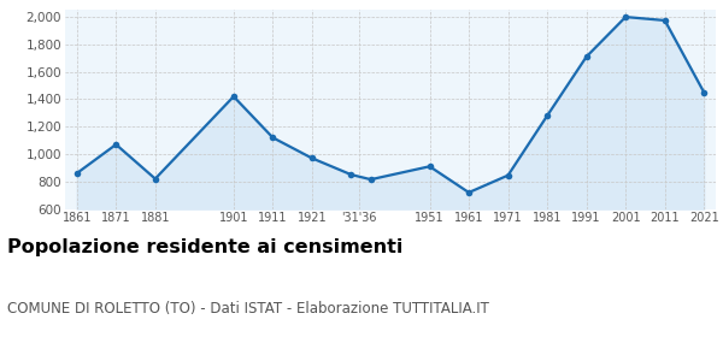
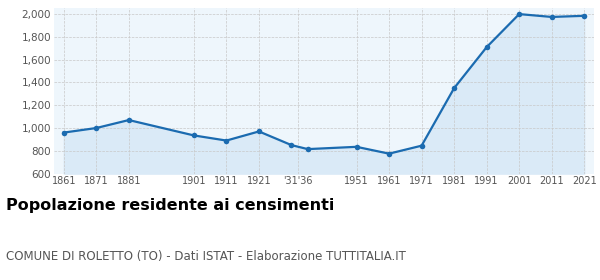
1861: 860 -> 960
1871: 1,070 -> 1,000
1881: 820 -> 1,070
1901: 1,420 -> 940
1911: 1,120 -> 890
1951: 910 -> 840
1961: 720 -> 780
1981: 1,280 -> 1,350
2021: 1,450 -> 1,980
